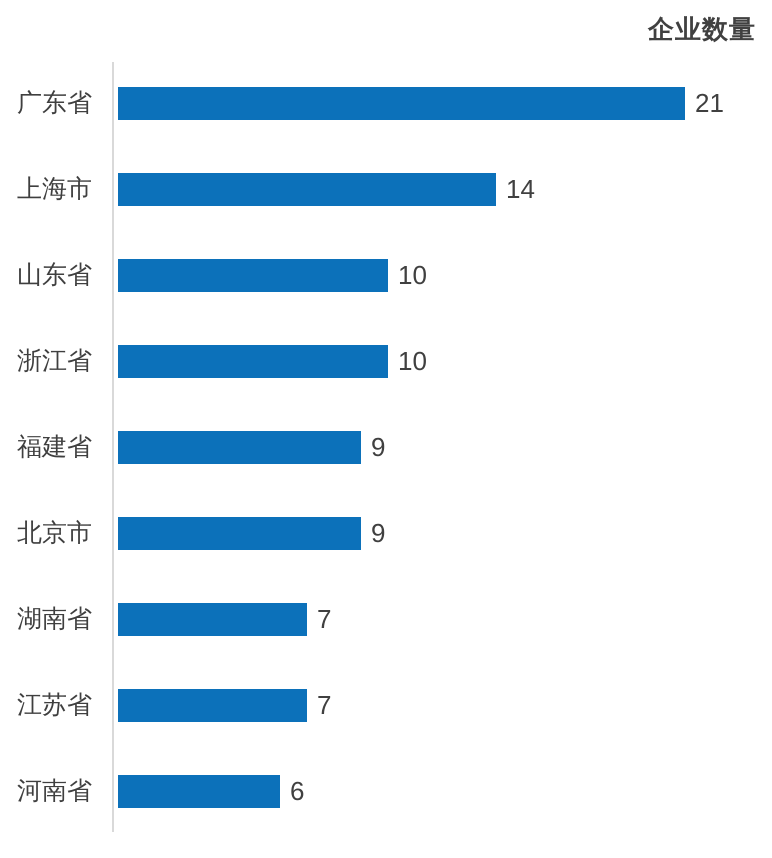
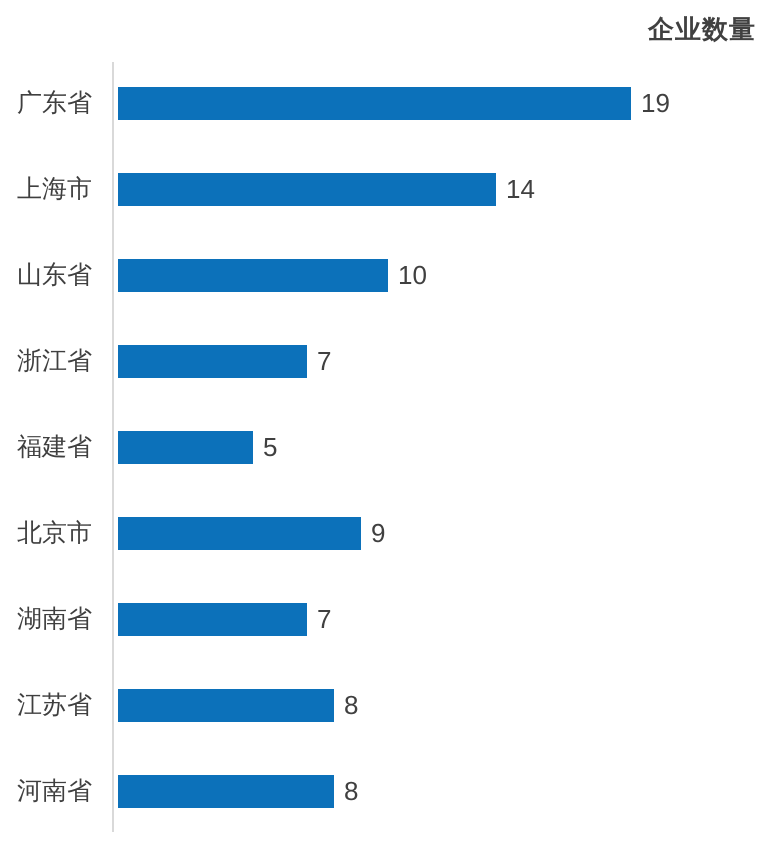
广东省: 21 -> 19
浙江省: 10 -> 7
福建省: 9 -> 5
江苏省: 7 -> 8
河南省: 6 -> 8
